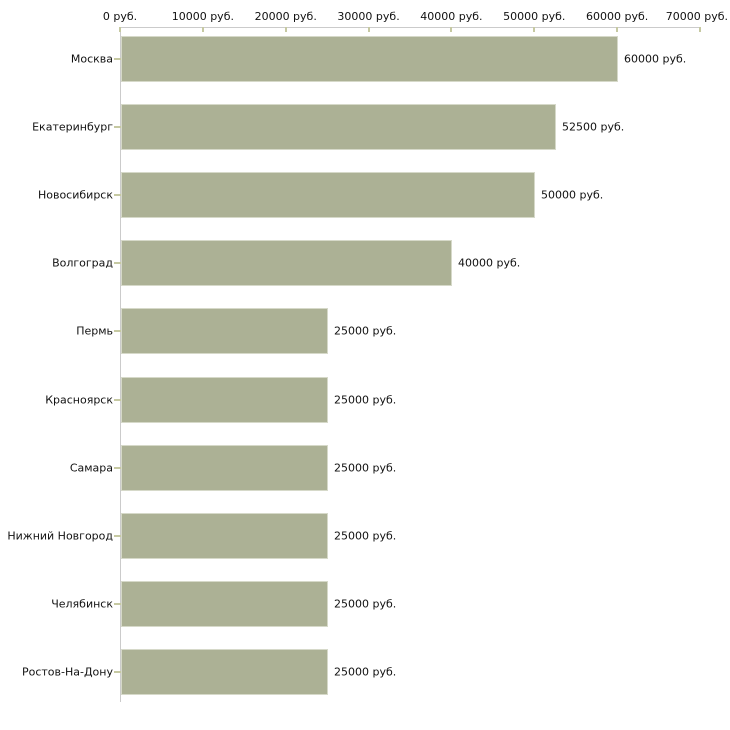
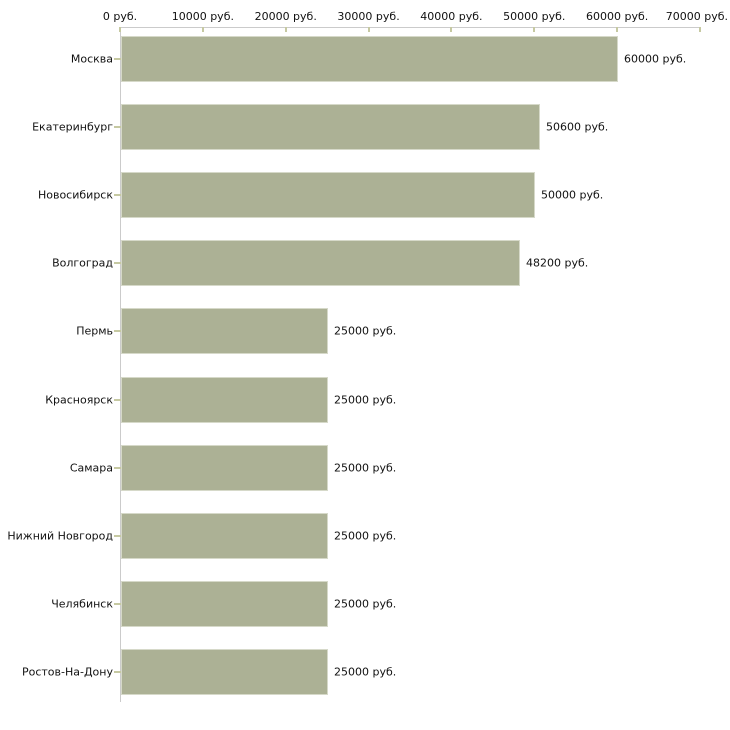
Екатеринбург: 52500 -> 50600
Волгоград: 40000 -> 48200
